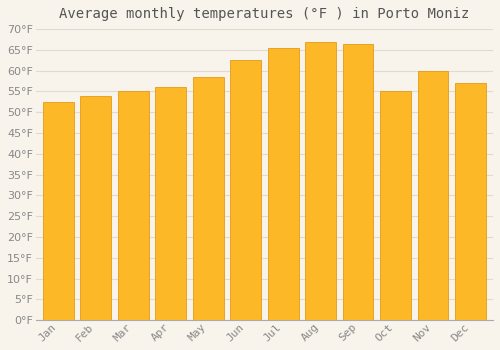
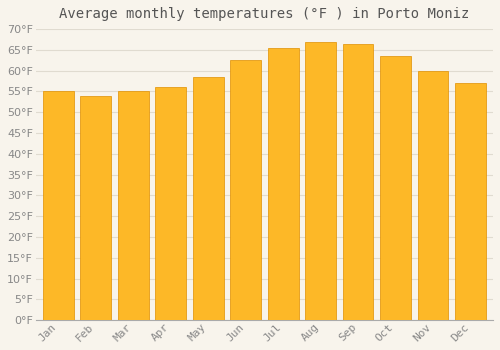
Jan: 52.5°F -> 55.0°F
Oct: 55.0°F -> 63.5°F
